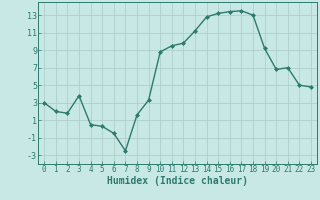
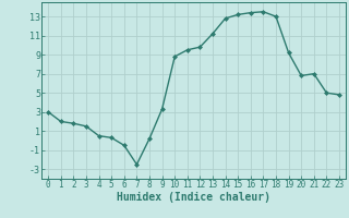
3: 3.8 -> 1.5
8: 1.6 -> 0.2
